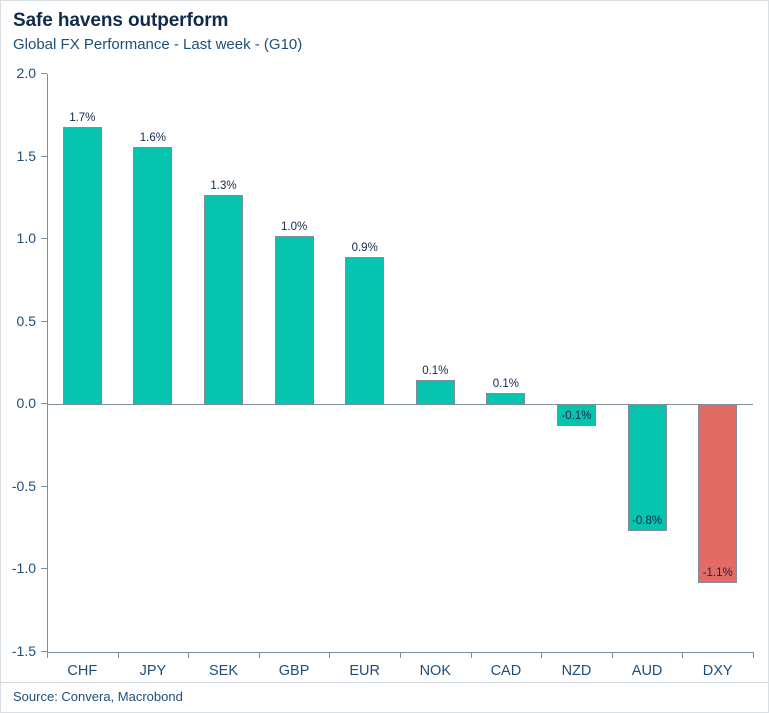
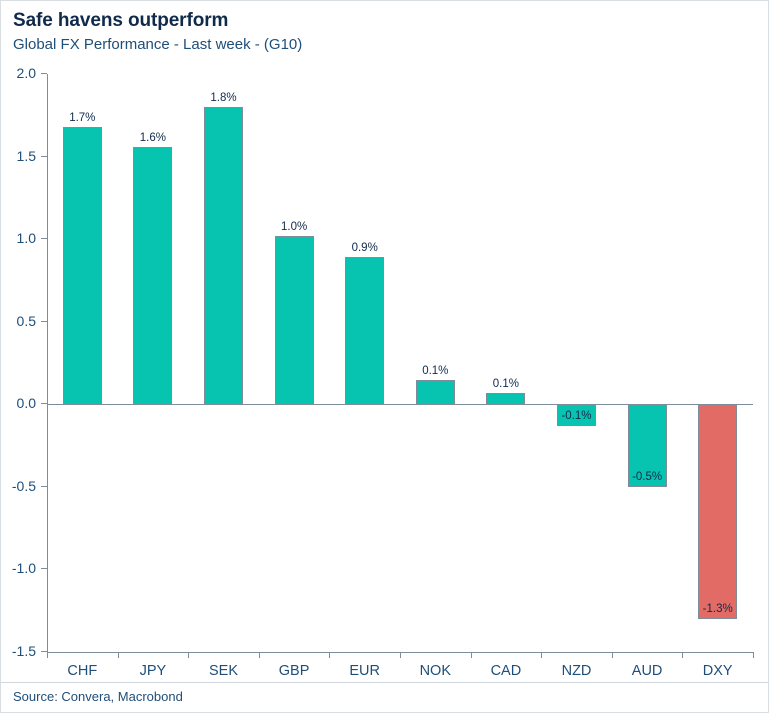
SEK: 1.3% -> 1.8%
AUD: -0.8% -> -0.5%
DXY: -1.1% -> -1.3%
